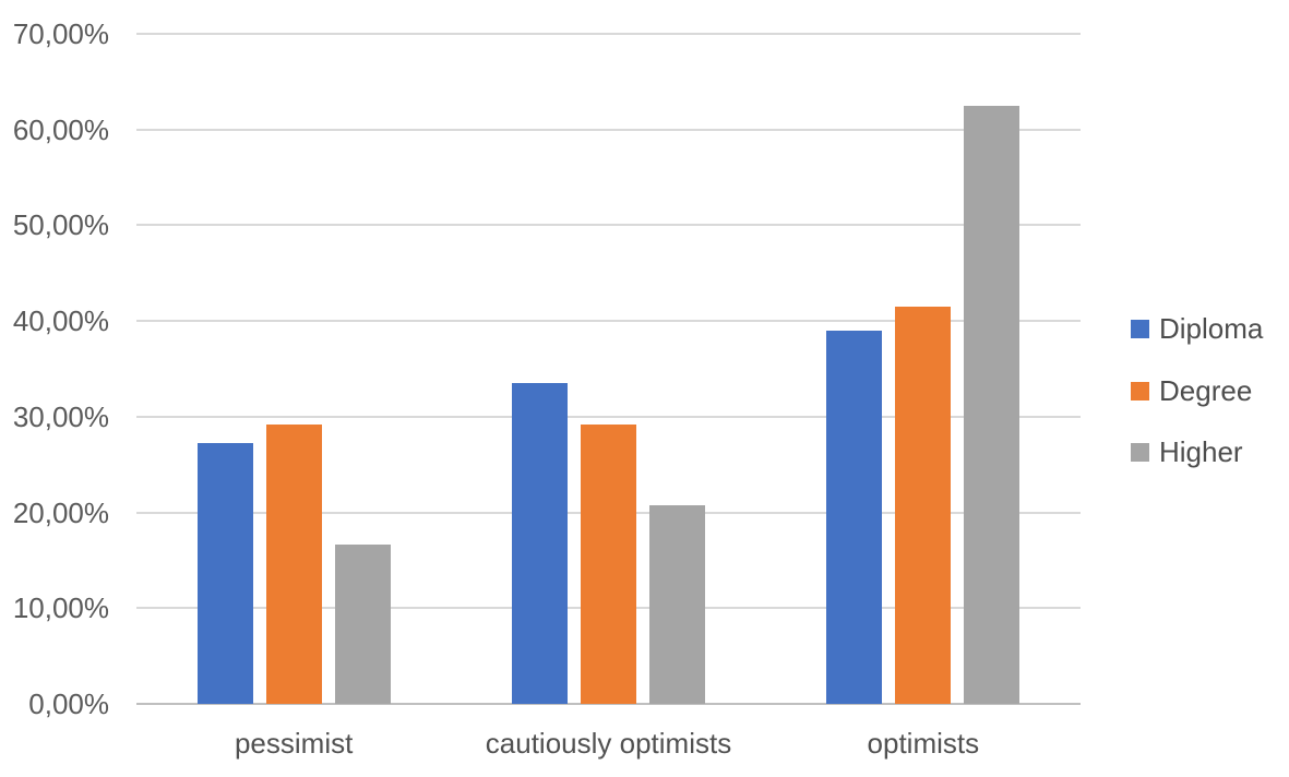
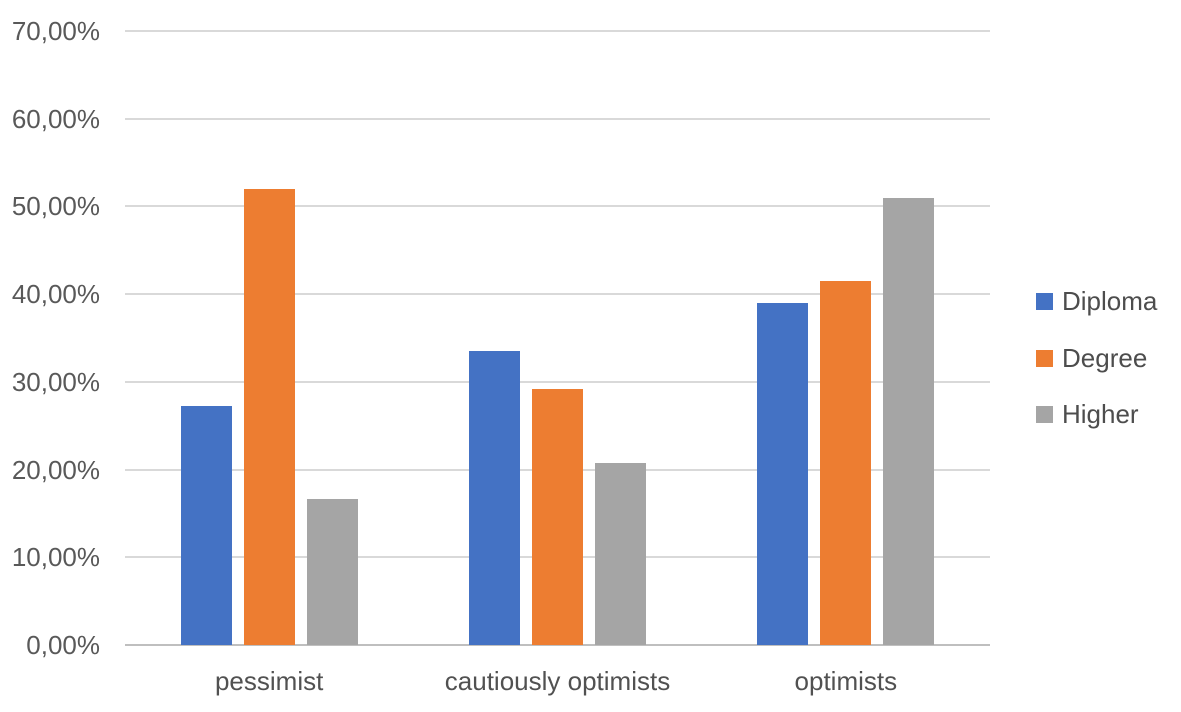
Degree/pessimist: 29% -> 52%
Higher/optimists: 62% -> 51%
